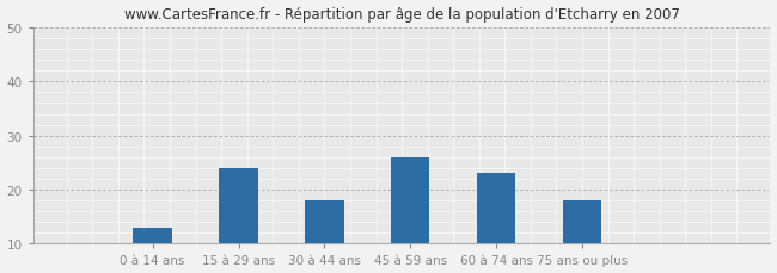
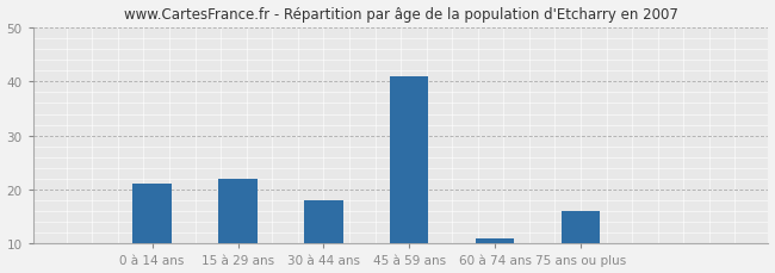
0 à 14 ans: 13 -> 21
15 à 29 ans: 24 -> 22
45 à 59 ans: 26 -> 41
60 à 74 ans: 23 -> 11
75 ans ou plus: 18 -> 16
